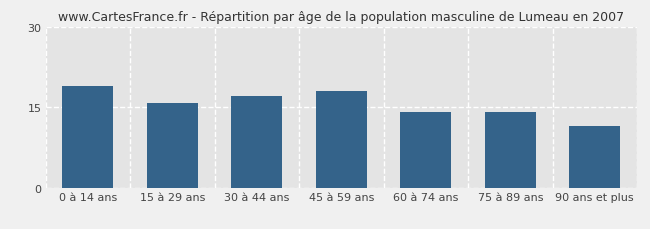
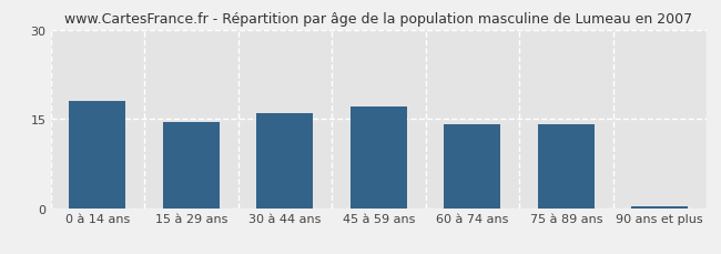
0 à 14 ans: 19.0 -> 18.0
15 à 29 ans: 15.8 -> 14.5
30 à 44 ans: 17.0 -> 16.0
45 à 59 ans: 18.0 -> 17.0
90 ans et plus: 11.4 -> 0.3
